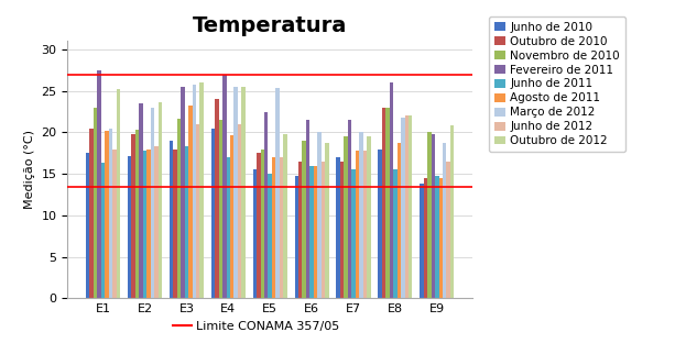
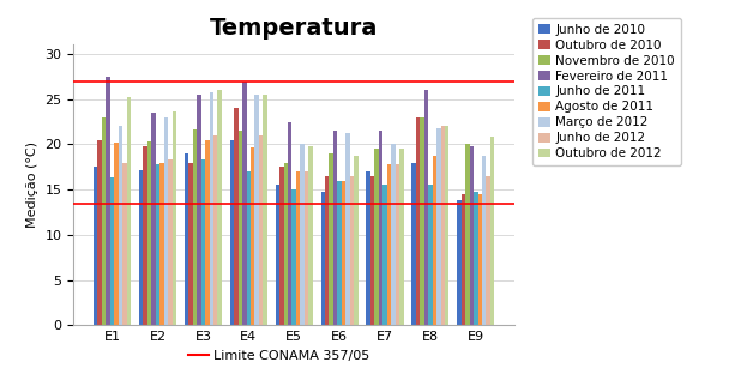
Março de 2012/E1: 20.4 -> 22.0
Agosto de 2011/E3: 23.2 -> 20.5
Março de 2012/E5: 25.4 -> 20.0
Março de 2012/E6: 20.0 -> 21.3
